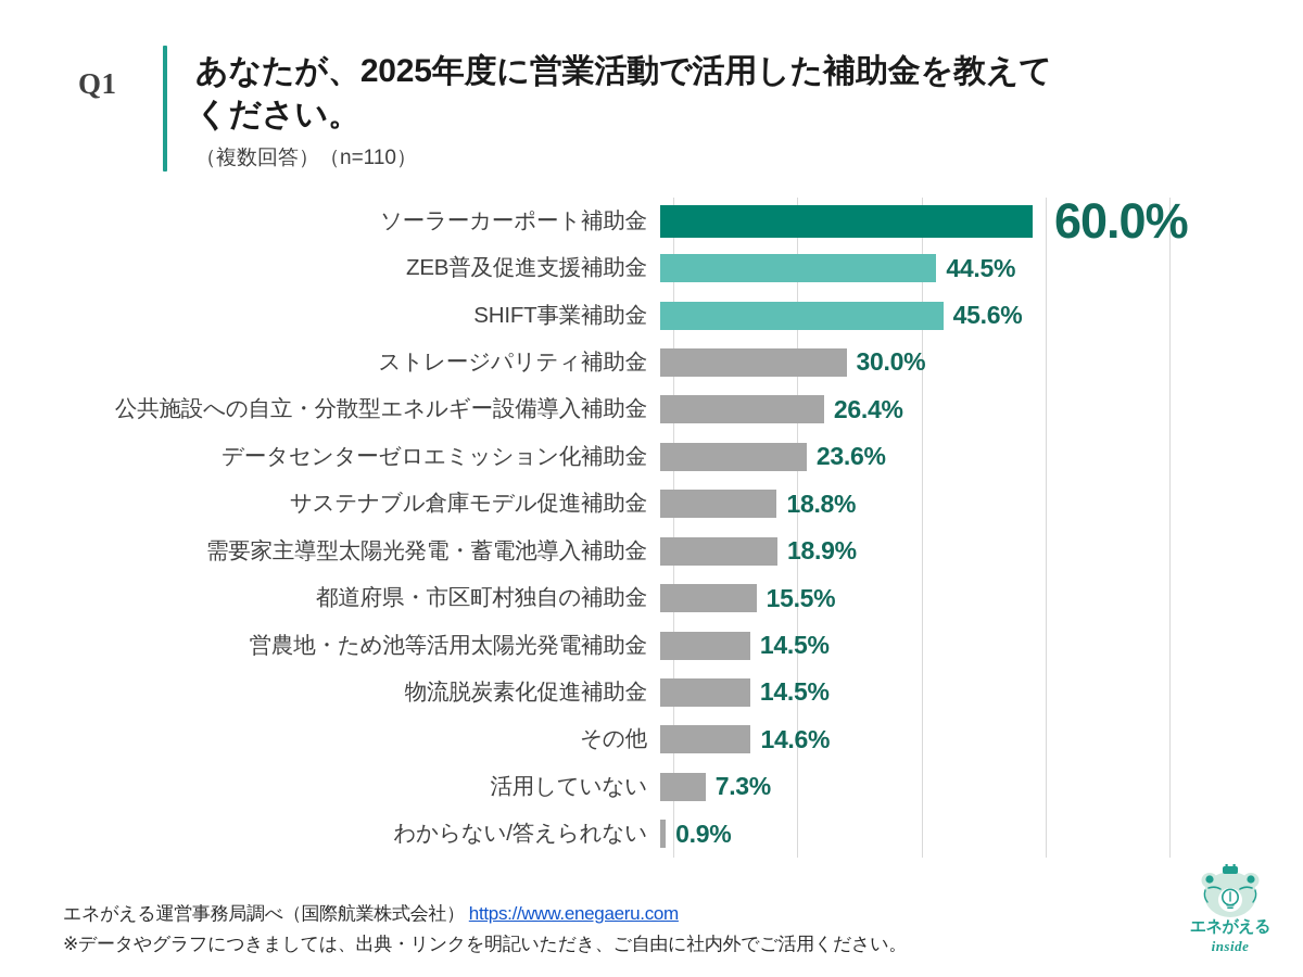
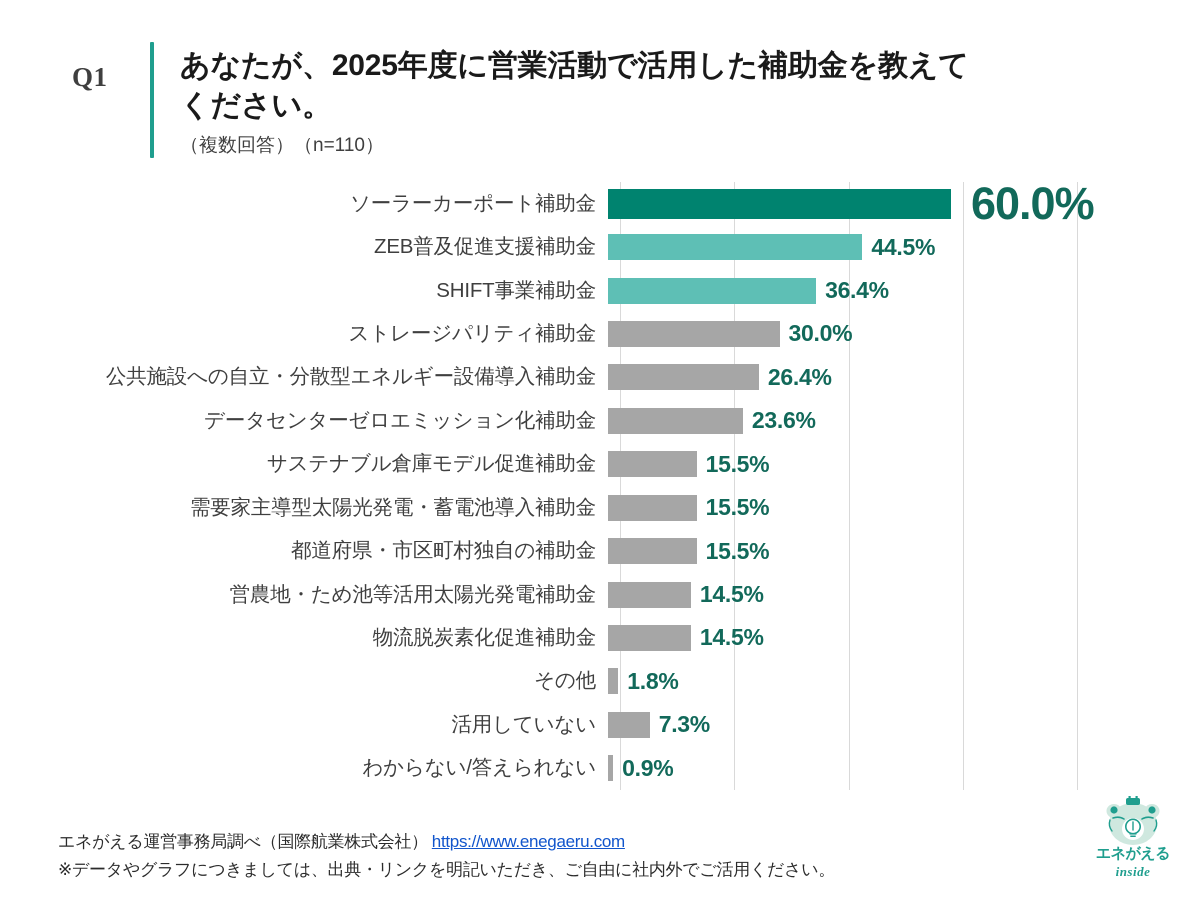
SHIFT事業補助金: 45.6% -> 36.4%
サステナブル倉庫モデル促進補助金: 18.8% -> 15.5%
需要家主導型太陽光発電・蓄電池導入補助金: 18.9% -> 15.5%
その他: 14.6% -> 1.8%
